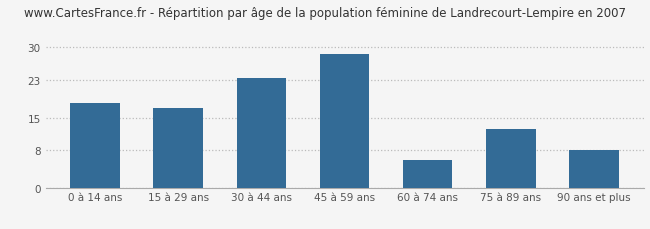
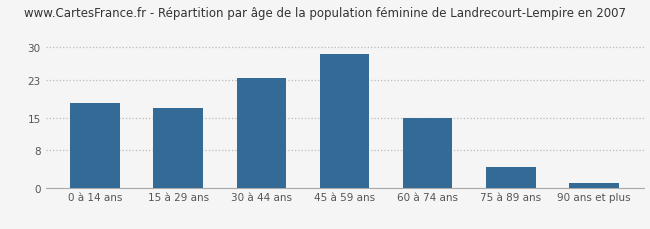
60 à 74 ans: 6.0 -> 15.0
75 à 89 ans: 12.5 -> 4.5
90 ans et plus: 8.0 -> 1.0
